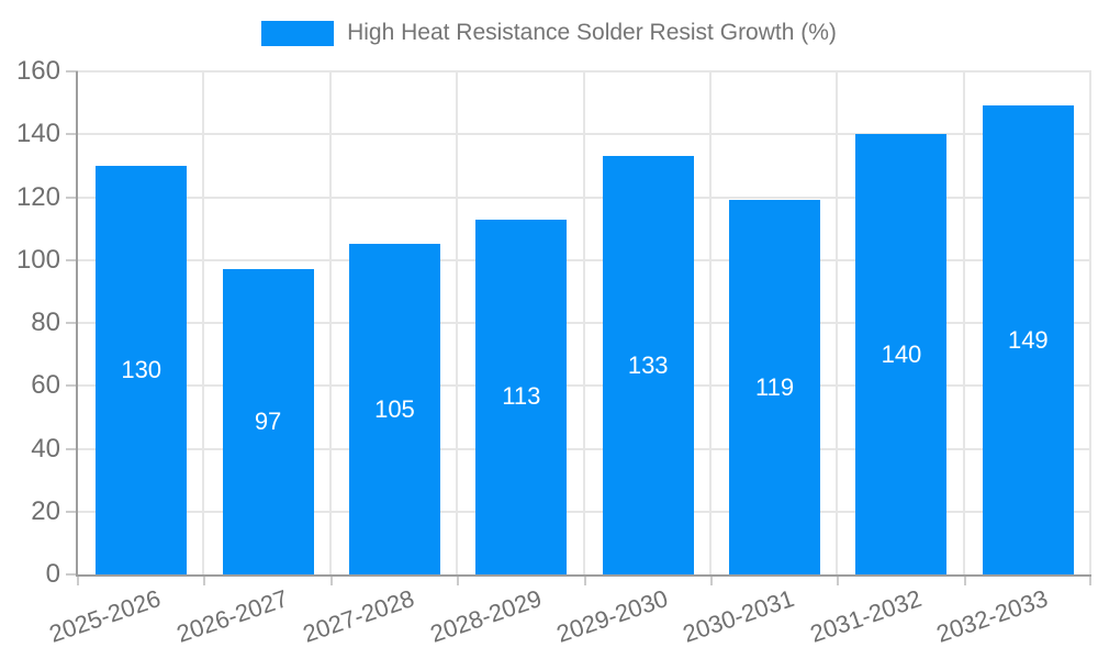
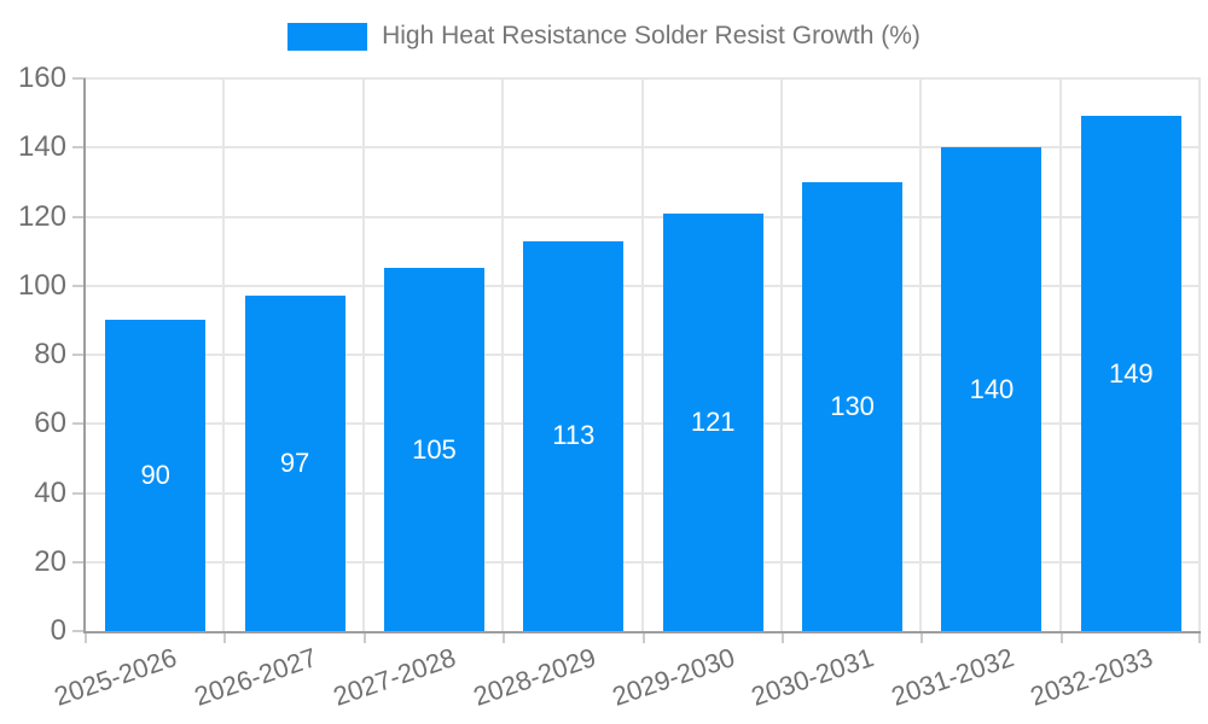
2025-2026: 130 -> 90
2029-2030: 133 -> 121
2030-2031: 119 -> 130
